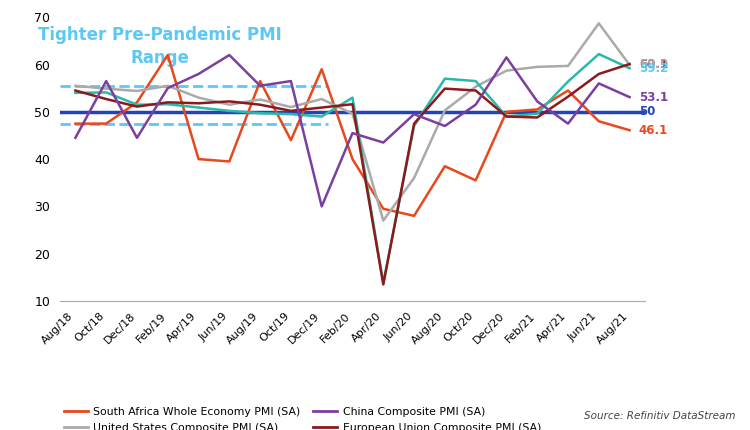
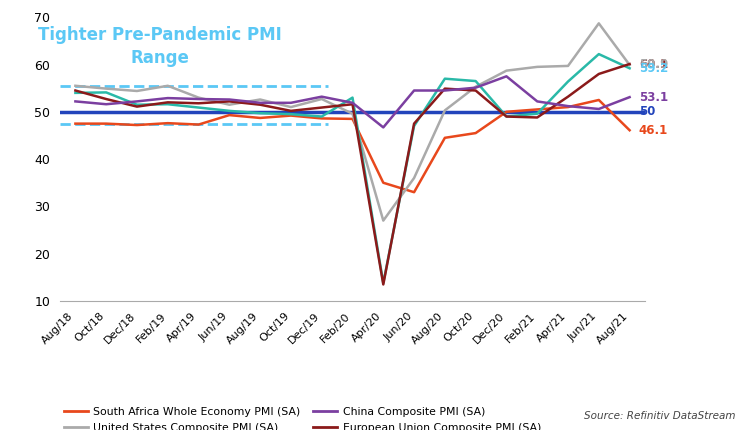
China Composite PMI (SA)/Aug/18: 44.5 -> 52.2
China Composite PMI (SA)/Oct/18: 56.5 -> 51.6
South Africa Whole Economy PMI (SA)/Dec/18: 52.0 -> 47.2
China Composite PMI (SA)/Dec/18: 44.5 -> 52.2
South Africa Whole Economy PMI (SA)/Feb/19: 62.0 -> 47.6
China Composite PMI (SA)/Feb/19: 55.0 -> 52.9
South Africa Whole Economy PMI (SA)/Apr/19: 40.0 -> 47.3
China Composite PMI (SA)/Apr/19: 58.0 -> 52.7
South Africa Whole Economy PMI (SA)/Jun/19: 39.5 -> 49.3
China Composite PMI (SA)/Jun/19: 62.0 -> 52.6
South Africa Whole Economy PMI (SA)/Aug/19: 56.5 -> 48.7
China Composite PMI (SA)/Aug/19: 55.5 -> 51.9
South Africa Whole Economy PMI (SA)/Oct/19: 44.0 -> 49.2
China Composite PMI (SA)/Oct/19: 56.5 -> 51.9
South Africa Whole Economy PMI (SA)/Dec/19: 59.0 -> 48.6
China Composite PMI (SA)/Dec/19: 30.0 -> 53.2
South Africa Whole Economy PMI (SA)/Feb/20: 40.0 -> 48.5
China Composite PMI (SA)/Feb/20: 45.5 -> 51.9
South Africa Whole Economy PMI (SA)/Apr/20: 29.5 -> 35.0
China Composite PMI (SA)/Apr/20: 43.5 -> 46.7
South Africa Whole Economy PMI (SA)/Jun/20: 28.0 -> 33.0
China Composite PMI (SA)/Jun/20: 49.5 -> 54.5
South Africa Whole Economy PMI (SA)/Aug/20: 38.5 -> 44.5
China Composite PMI (SA)/Aug/20: 47.0 -> 54.5
South Africa Whole Economy PMI (SA)/Oct/20: 35.5 -> 45.5
China Composite PMI (SA)/Oct/20: 51.5 -> 55.1
China Composite PMI (SA)/Dec/20: 61.5 -> 57.5
South Africa Whole Economy PMI (SA)/Apr/21: 54.5 -> 51.0
China Composite PMI (SA)/Apr/21: 47.5 -> 51.2
South Africa Whole Economy PMI (SA)/Jun/21: 48.0 -> 52.5
China Composite PMI (SA)/Jun/21: 56.0 -> 50.6
